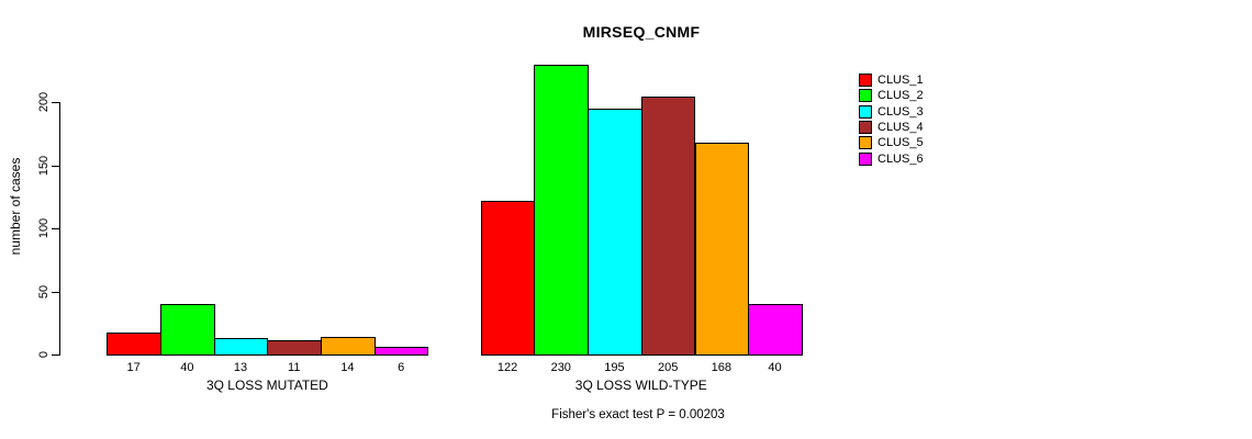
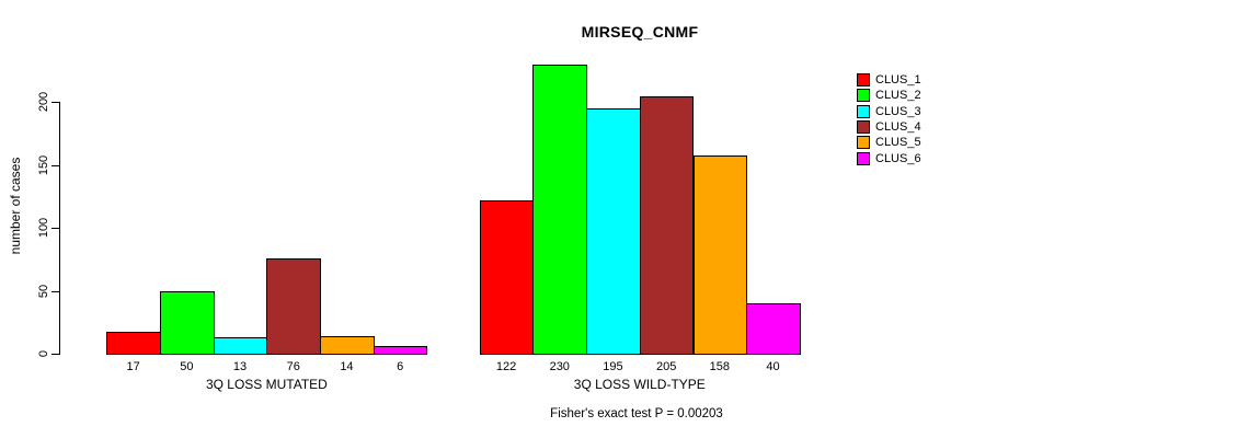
CLUS_2/3Q LOSS MUTATED: 40 -> 50
CLUS_4/3Q LOSS MUTATED: 11 -> 76
CLUS_5/3Q LOSS WILD-TYPE: 168 -> 158
